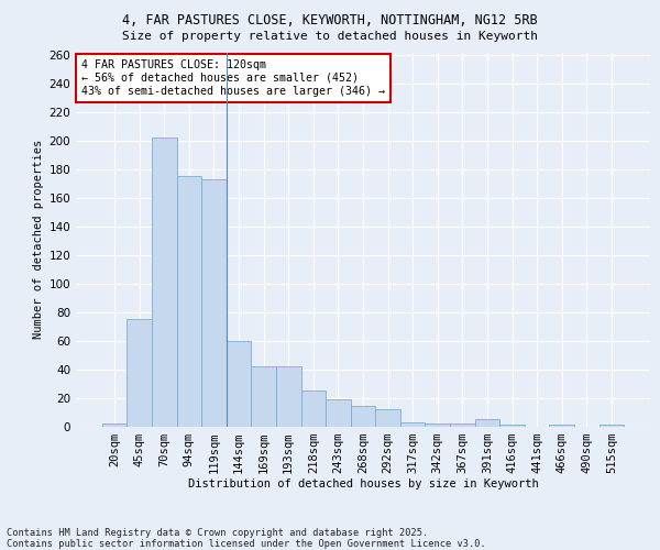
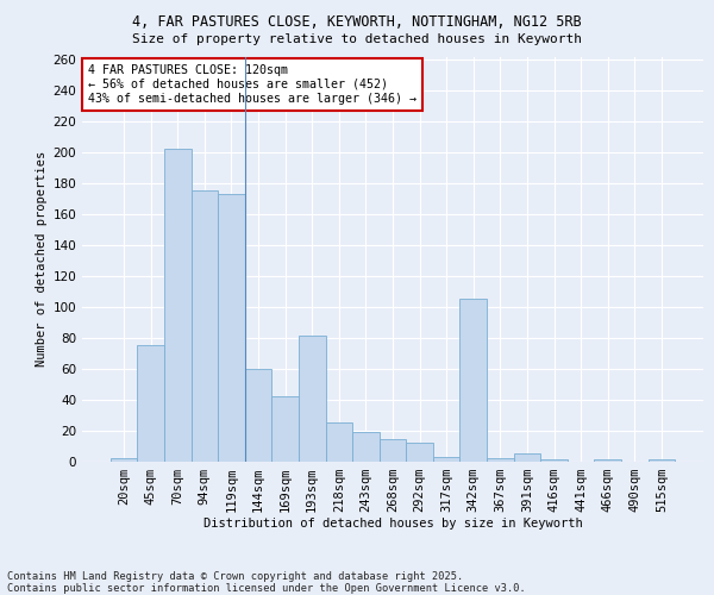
193sqm: 42 -> 81
342sqm: 2 -> 105
